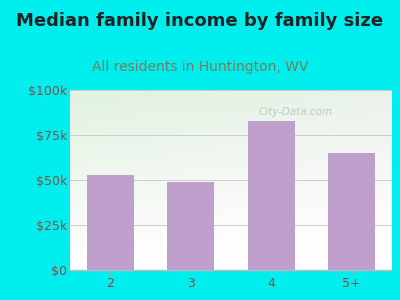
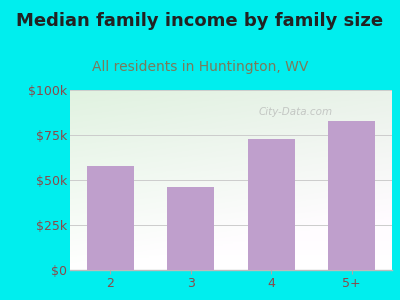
2: $53k -> $58k
3: $49k -> $46k
4: $83k -> $73k
5+: $65k -> $83k
